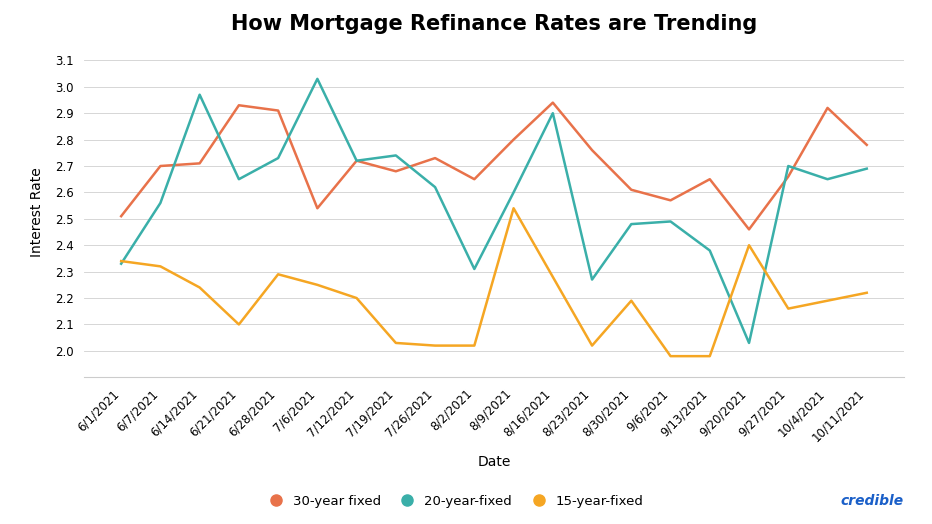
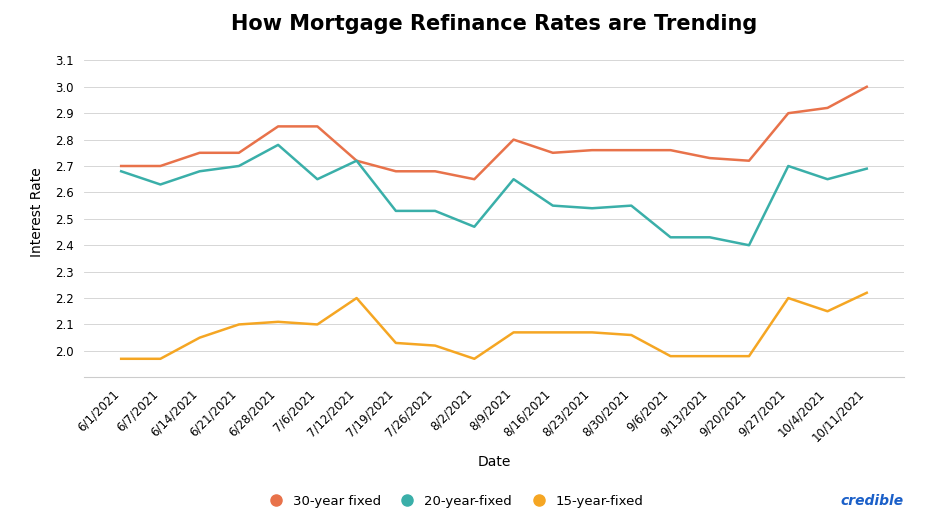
30-year fixed/6/1/2021: 2.51 -> 2.70
20-year-fixed/6/1/2021: 2.33 -> 2.68
15-year-fixed/6/1/2021: 2.34 -> 1.97
20-year-fixed/6/7/2021: 2.56 -> 2.63
15-year-fixed/6/7/2021: 2.32 -> 1.97
30-year fixed/6/14/2021: 2.71 -> 2.75
20-year-fixed/6/14/2021: 2.97 -> 2.68
15-year-fixed/6/14/2021: 2.24 -> 2.05
30-year fixed/6/21/2021: 2.93 -> 2.75
20-year-fixed/6/21/2021: 2.65 -> 2.70
30-year fixed/6/28/2021: 2.91 -> 2.85
20-year-fixed/6/28/2021: 2.73 -> 2.78
15-year-fixed/6/28/2021: 2.29 -> 2.11
30-year fixed/7/6/2021: 2.54 -> 2.85
20-year-fixed/7/6/2021: 3.03 -> 2.65
15-year-fixed/7/6/2021: 2.25 -> 2.10
20-year-fixed/7/19/2021: 2.74 -> 2.53
30-year fixed/7/26/2021: 2.73 -> 2.68
20-year-fixed/7/26/2021: 2.62 -> 2.53
20-year-fixed/8/2/2021: 2.31 -> 2.47
15-year-fixed/8/2/2021: 2.02 -> 1.97
20-year-fixed/8/9/2021: 2.60 -> 2.65
15-year-fixed/8/9/2021: 2.54 -> 2.07
30-year fixed/8/16/2021: 2.94 -> 2.75
20-year-fixed/8/16/2021: 2.90 -> 2.55
15-year-fixed/8/16/2021: 2.28 -> 2.07
20-year-fixed/8/23/2021: 2.27 -> 2.54
15-year-fixed/8/23/2021: 2.02 -> 2.07
30-year fixed/8/30/2021: 2.61 -> 2.76
20-year-fixed/8/30/2021: 2.48 -> 2.55
15-year-fixed/8/30/2021: 2.19 -> 2.06
30-year fixed/9/6/2021: 2.57 -> 2.76
20-year-fixed/9/6/2021: 2.49 -> 2.43
30-year fixed/9/13/2021: 2.65 -> 2.73
20-year-fixed/9/13/2021: 2.38 -> 2.43
30-year fixed/9/20/2021: 2.46 -> 2.72
20-year-fixed/9/20/2021: 2.03 -> 2.40
15-year-fixed/9/20/2021: 2.40 -> 1.98
30-year fixed/9/27/2021: 2.66 -> 2.90
15-year-fixed/9/27/2021: 2.16 -> 2.20
15-year-fixed/10/4/2021: 2.19 -> 2.15
30-year fixed/10/11/2021: 2.78 -> 3.00
